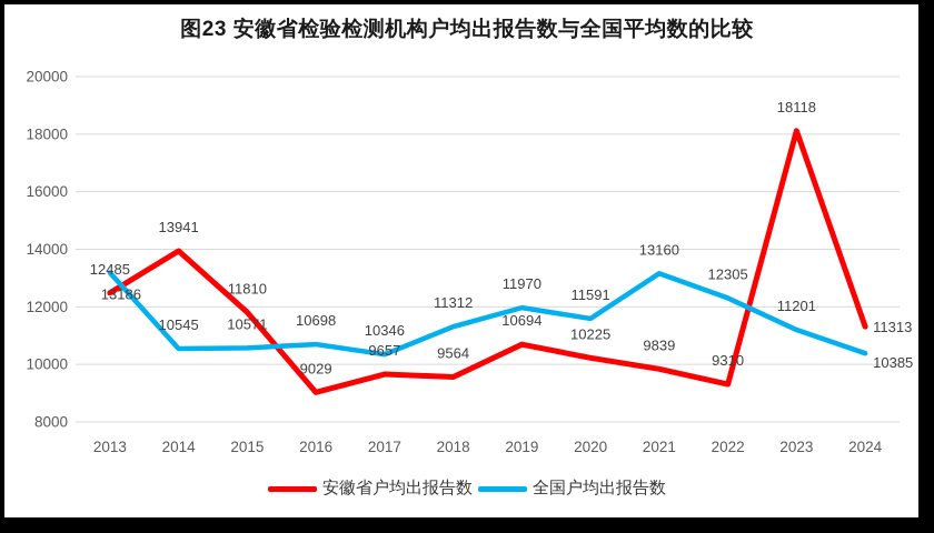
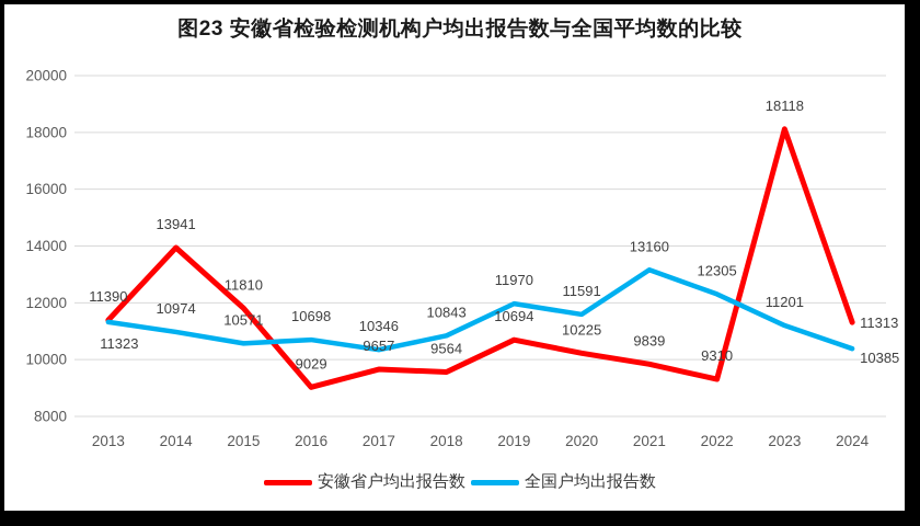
安徽省户均出报告数/2013: 12485 -> 11390
全国户均出报告数/2013: 13186 -> 11323
全国户均出报告数/2014: 10545 -> 10974
全国户均出报告数/2018: 11312 -> 10843
